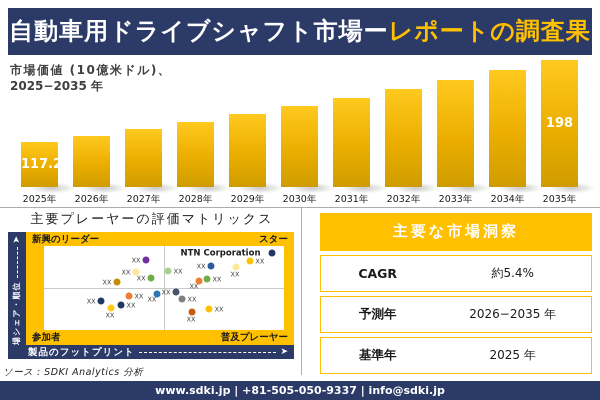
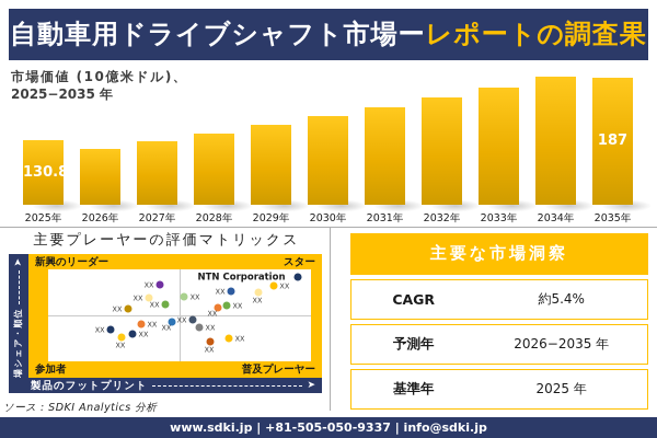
2025年: 117.2 -> 130.8
2035年: 198 -> 187
